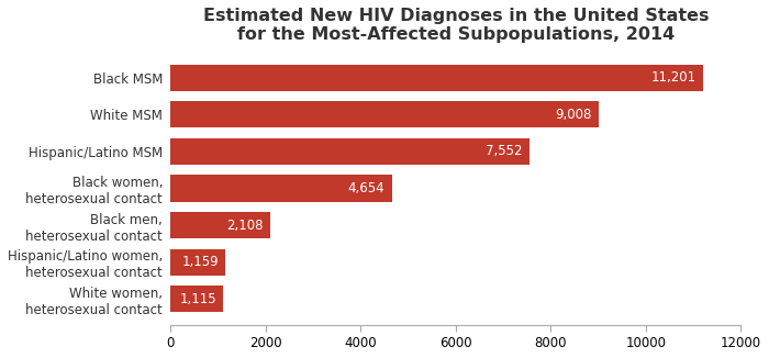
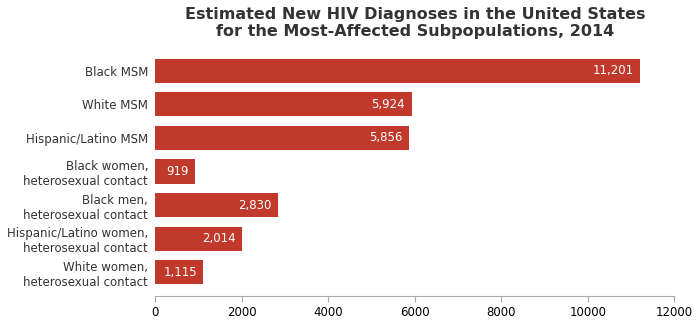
White MSM: 9,008 -> 5,924
Hispanic/Latino MSM: 7,552 -> 5,856
Black women, heterosexual contact: 4,654 -> 919
Black men, heterosexual contact: 2,108 -> 2,830
Hispanic/Latino women, heterosexual contact: 1,159 -> 2,014
